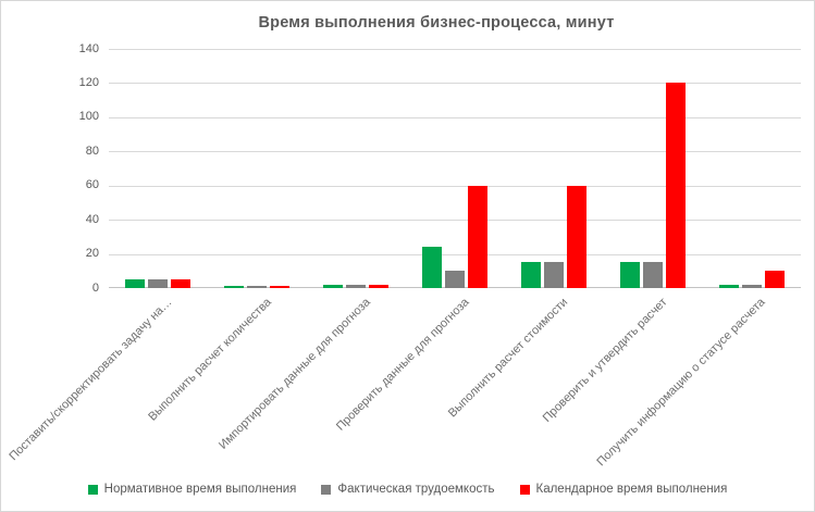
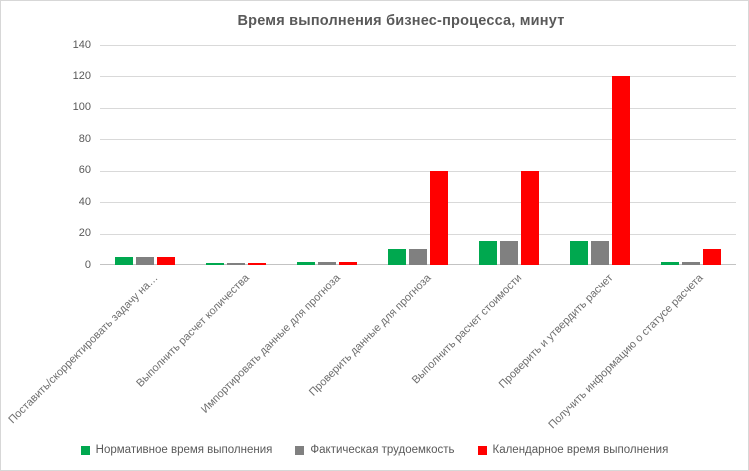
Нормативное время выполнения/Проверить данные для прогноза: 24 -> 10
